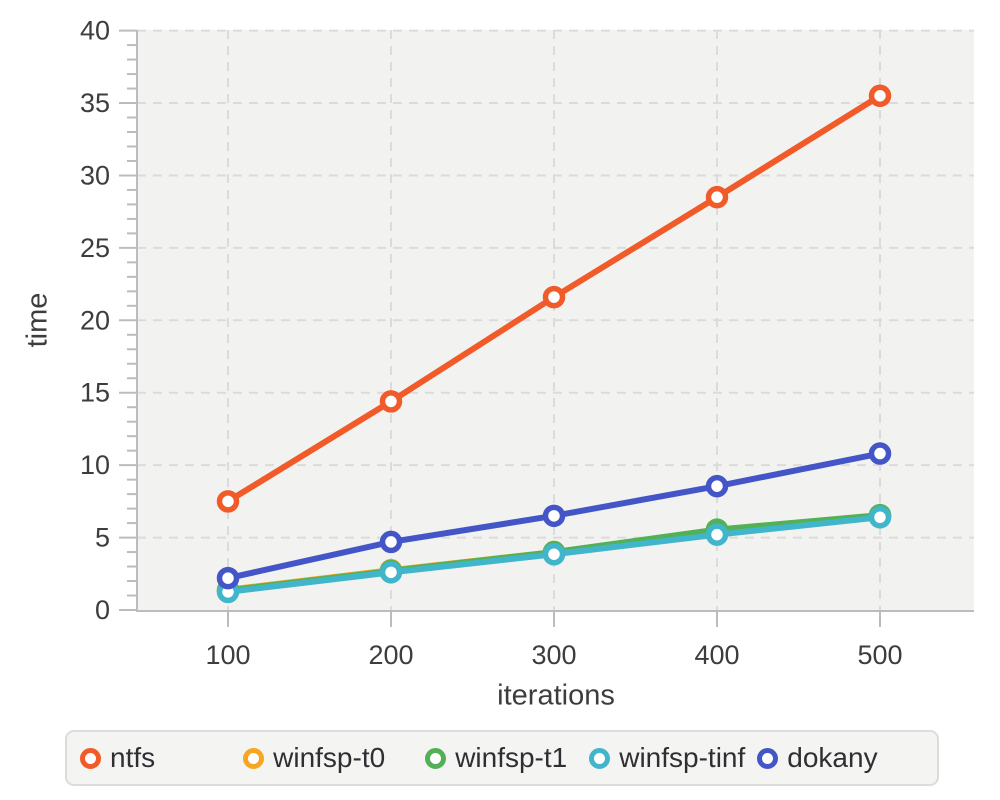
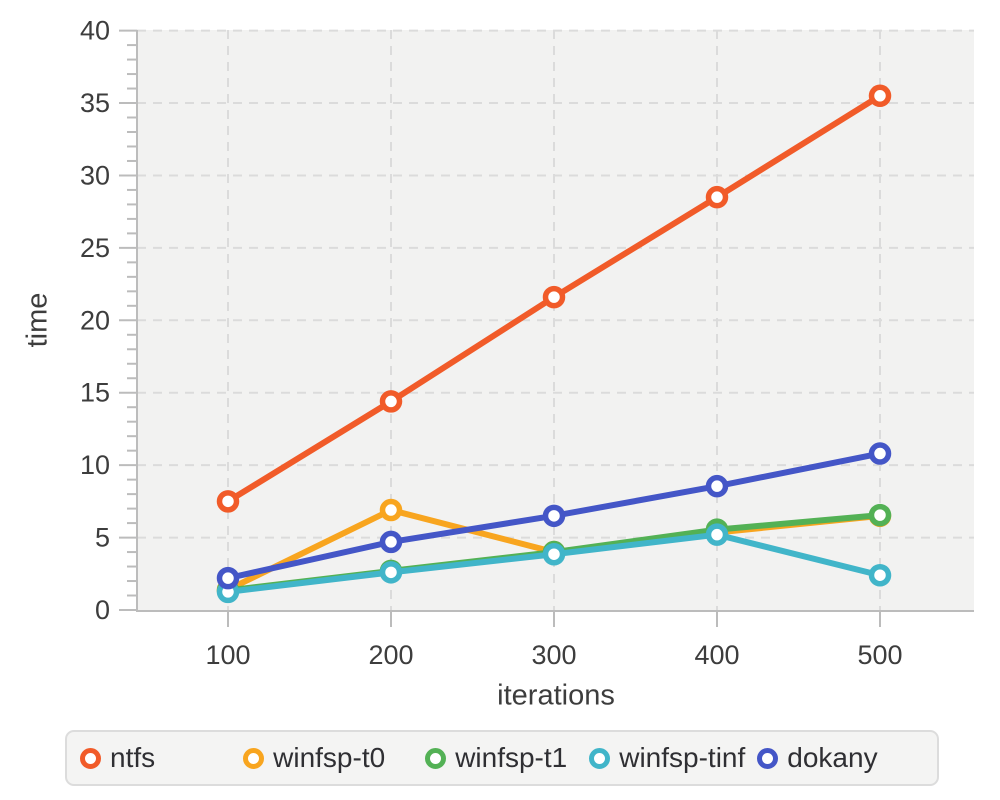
winfsp-t0/200: 2.8 -> 6.9
winfsp-tinf/500: 6.4 -> 2.4
